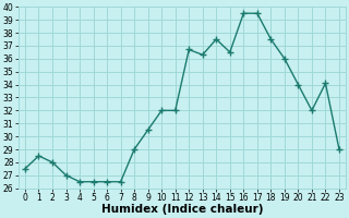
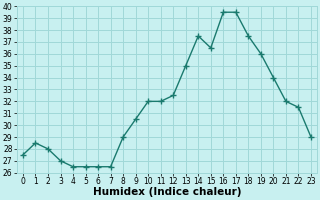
12: 36.7 -> 32.5
13: 36.3 -> 35.0
22: 34.1 -> 31.5
